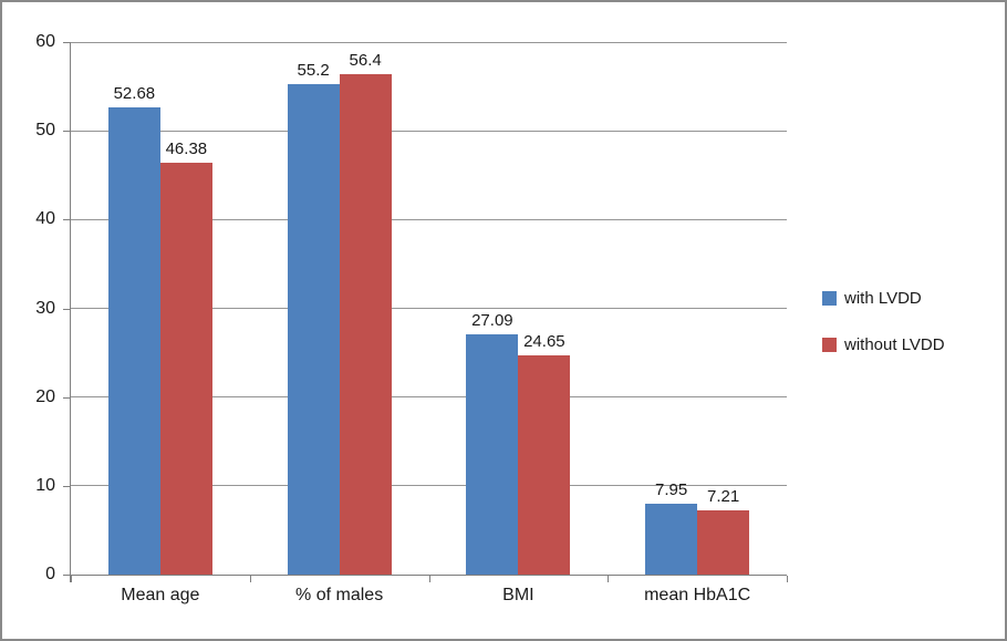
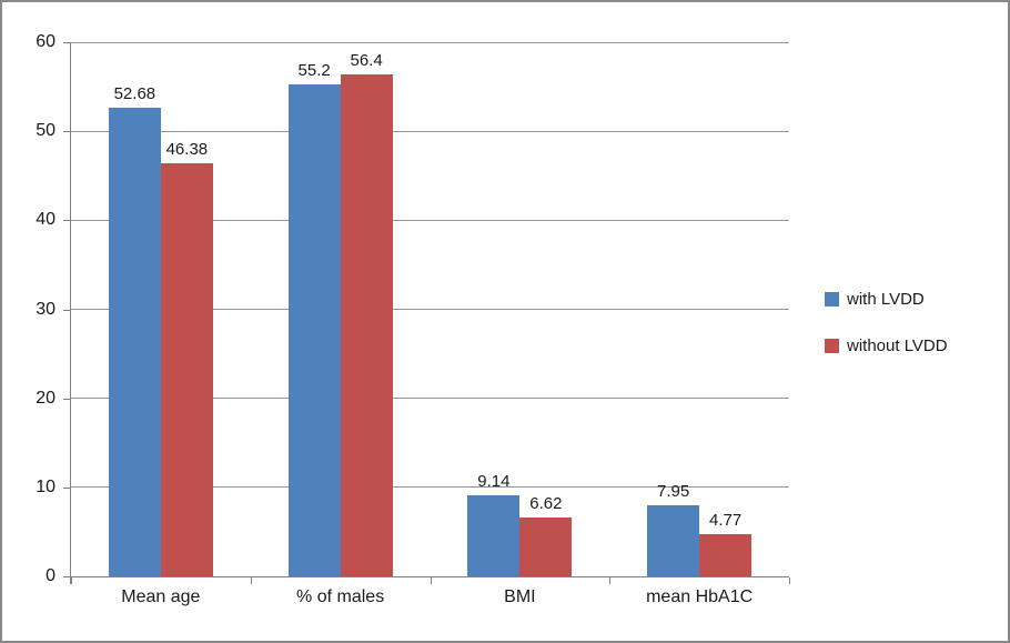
with LVDD/BMI: 27.09 -> 9.14
without LVDD/BMI: 24.65 -> 6.62
without LVDD/mean HbA1C: 7.21 -> 4.77
